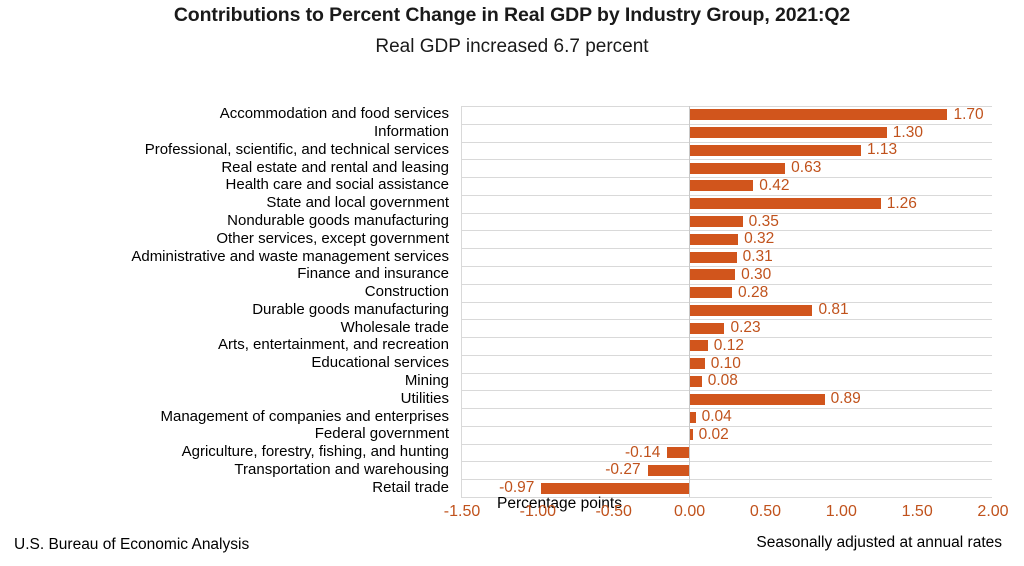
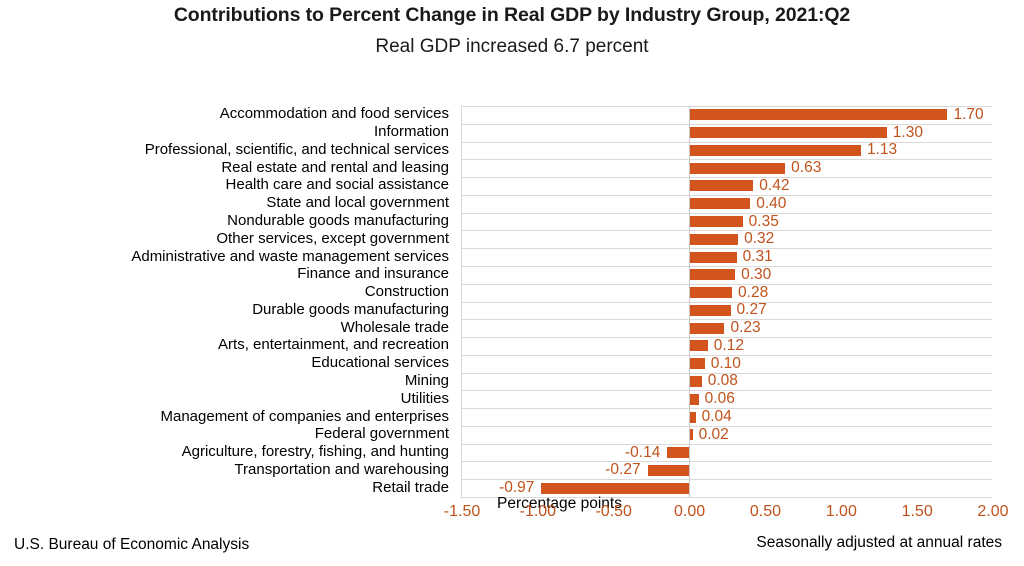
State and local government: 1.26 -> 0.40
Durable goods manufacturing: 0.81 -> 0.27
Utilities: 0.89 -> 0.06
